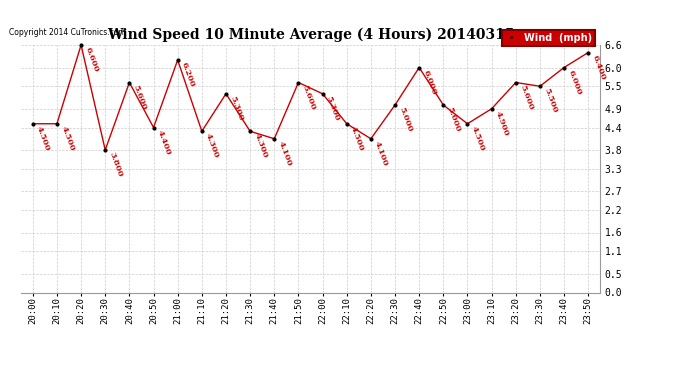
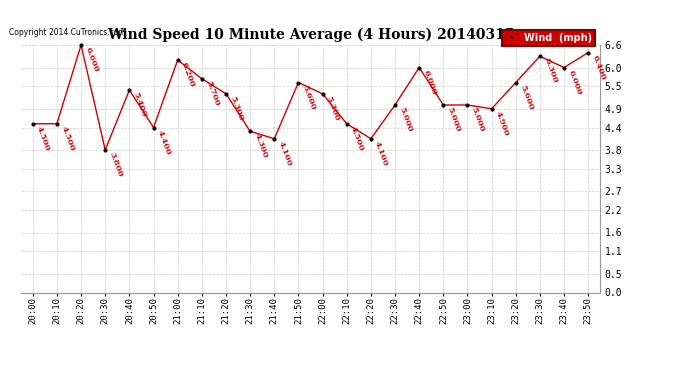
20:40: 5.600 -> 5.400
21:10: 4.300 -> 5.700
23:00: 4.500 -> 5.000
23:30: 5.500 -> 6.300
